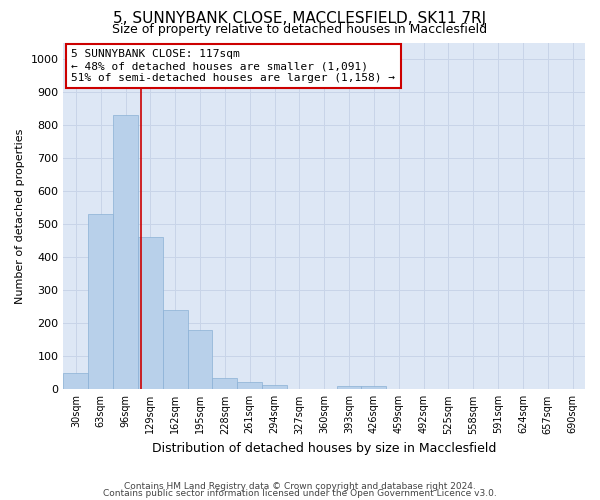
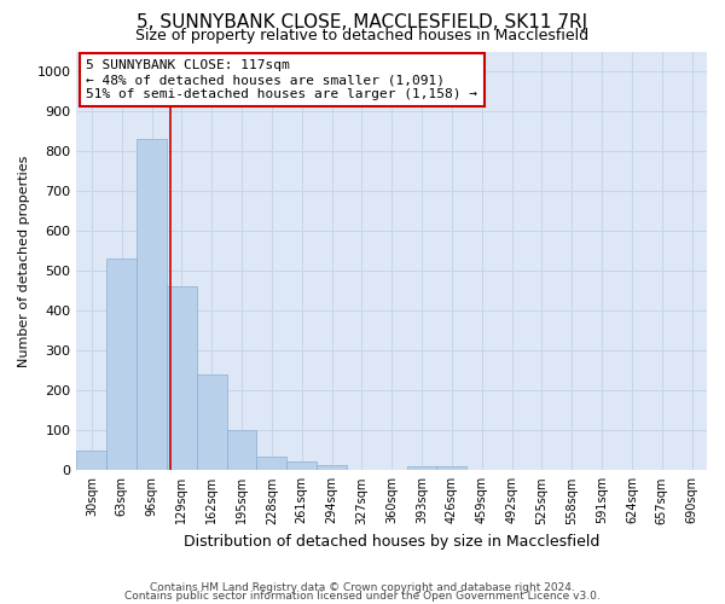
195sqm: 180 -> 100
